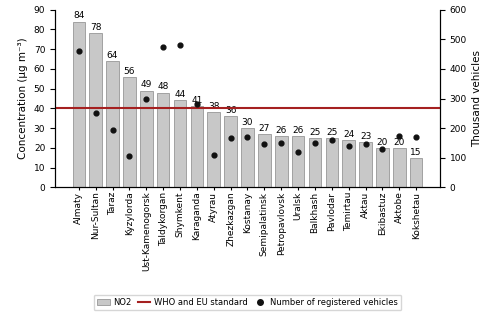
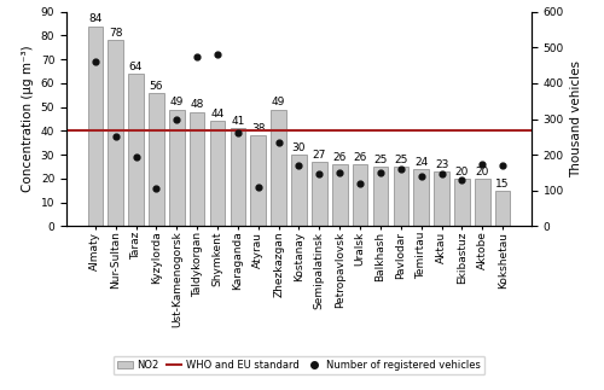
Number of registered vehicles/Karaganda: 280 -> 260
NO2/Zhezkazgan: 36 -> 49
Number of registered vehicles/Zhezkazgan: 165 -> 235
